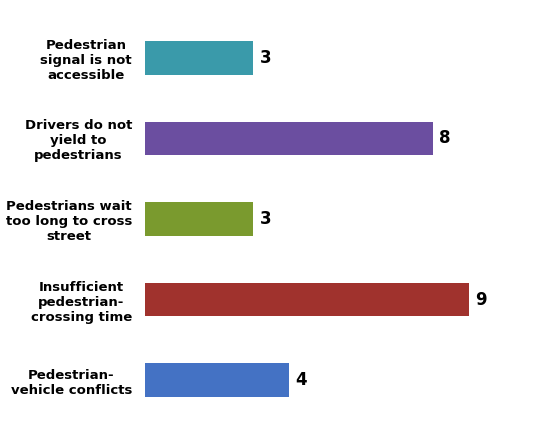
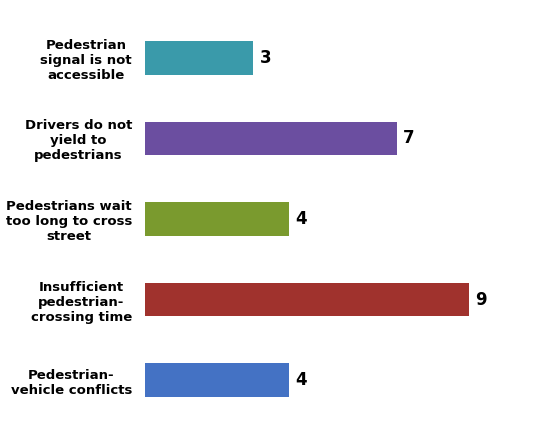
Drivers do not yield to pedestrians: 8 -> 7
Pedestrians wait too long to cross street: 3 -> 4
